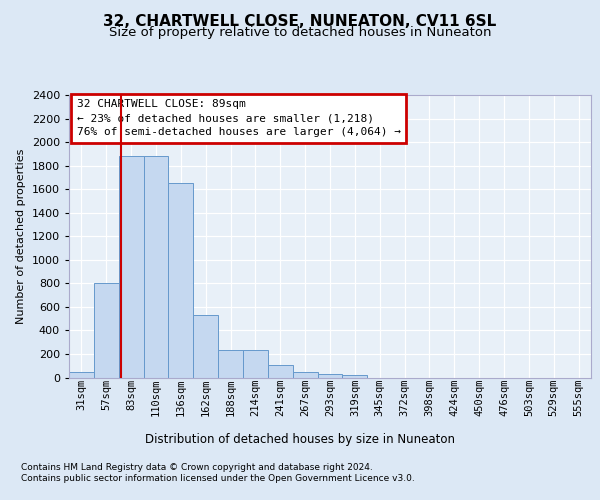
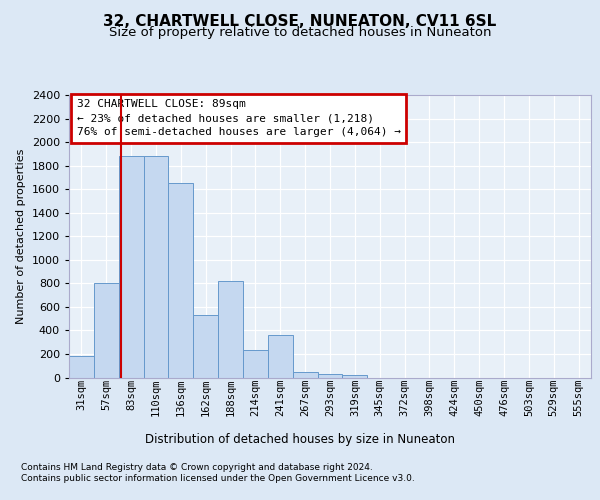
31sqm: 50 -> 180
188sqm: 240 -> 820
241sqm: 100 -> 360
